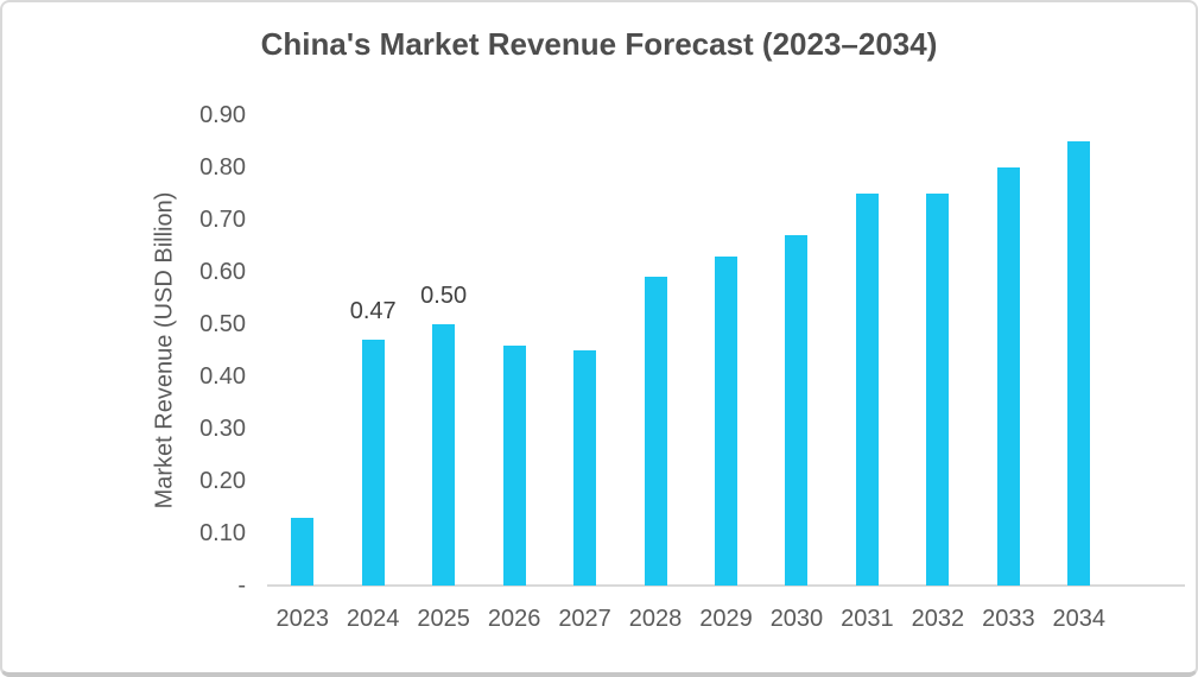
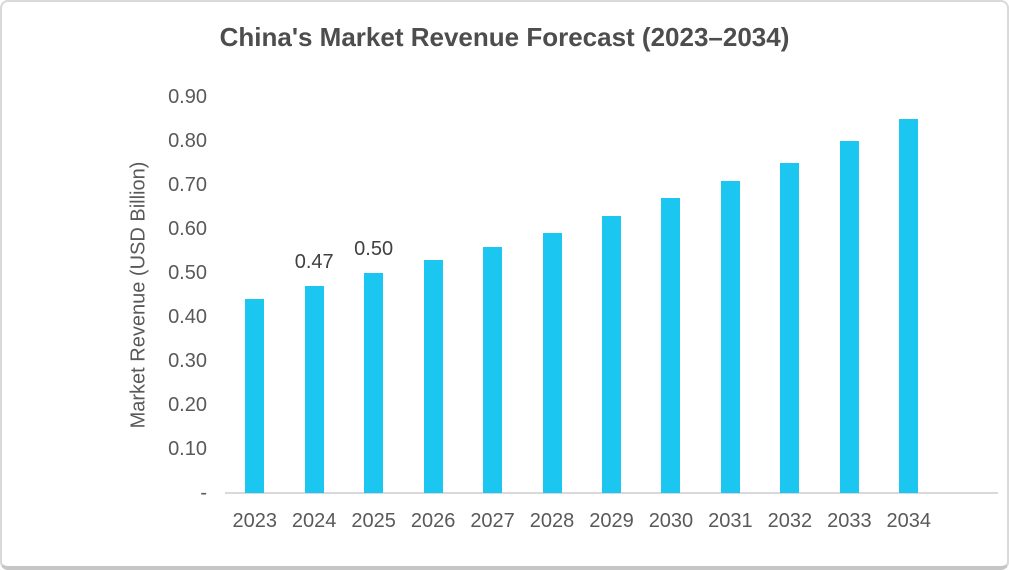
2023: 0.13 -> 0.44
2026: 0.46 -> 0.53
2027: 0.45 -> 0.56
2031: 0.75 -> 0.71
